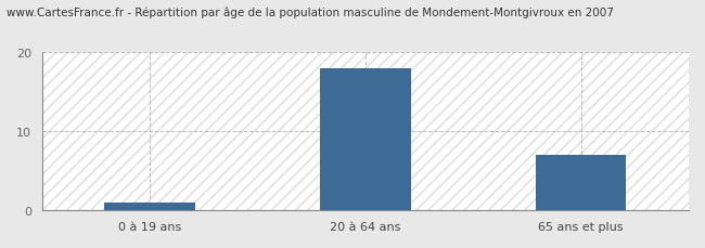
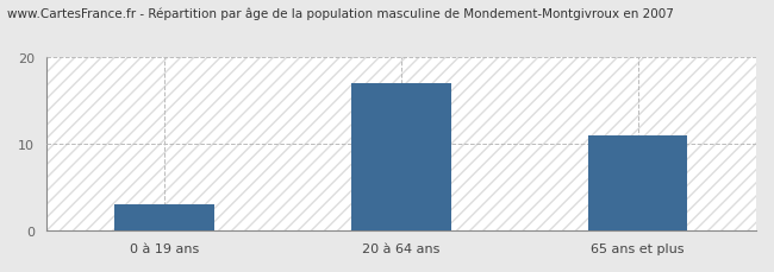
0 à 19 ans: 1 -> 3
20 à 64 ans: 18 -> 17
65 ans et plus: 7 -> 11
